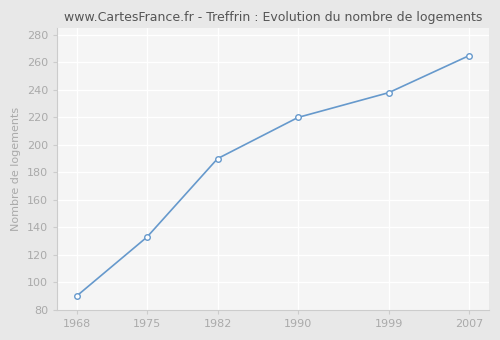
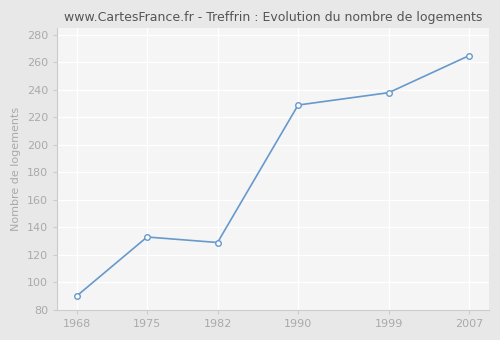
1982: 190 -> 129
1990: 220 -> 229
